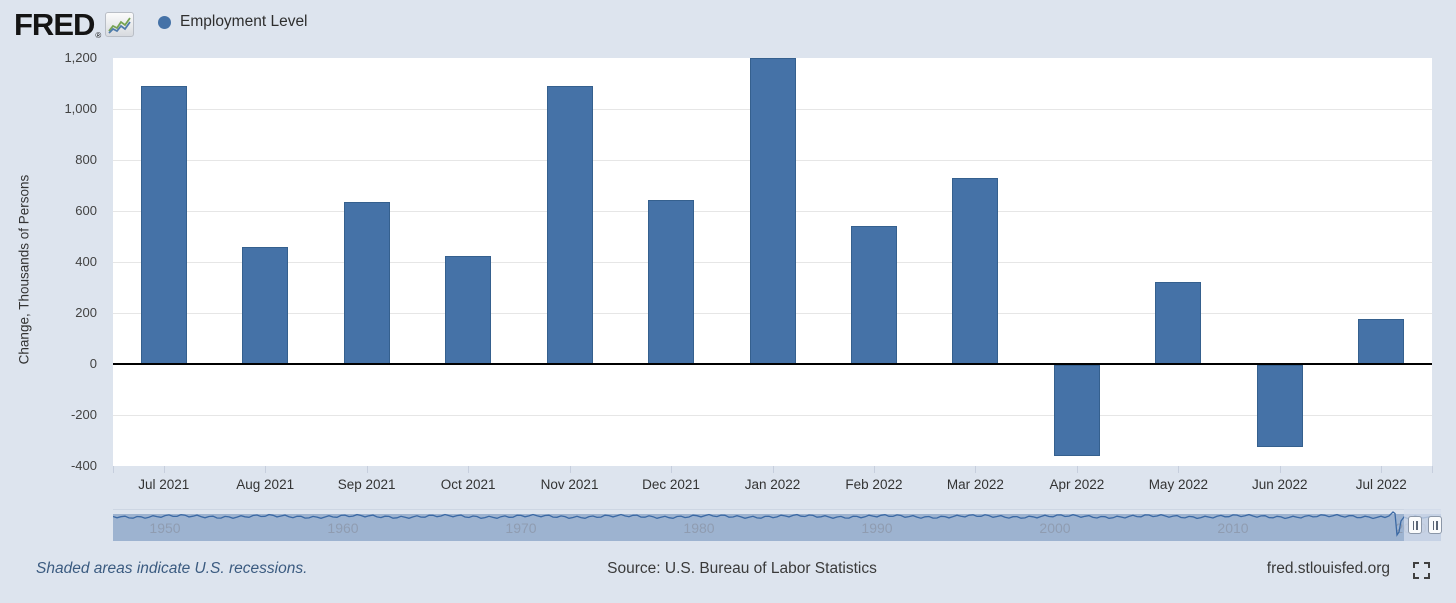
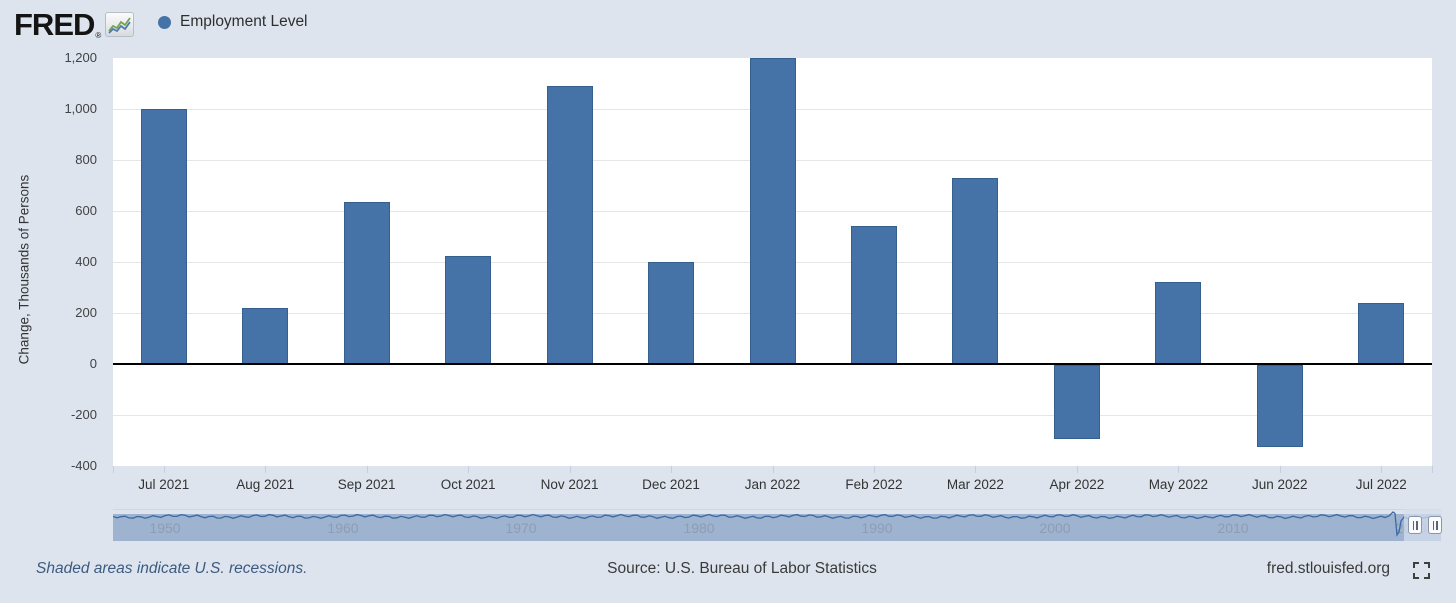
Jul 2021: 1090 -> 1000
Aug 2021: 460 -> 220
Dec 2021: 640 -> 400
Apr 2022: -360 -> -290
Jul 2022: 180 -> 240
